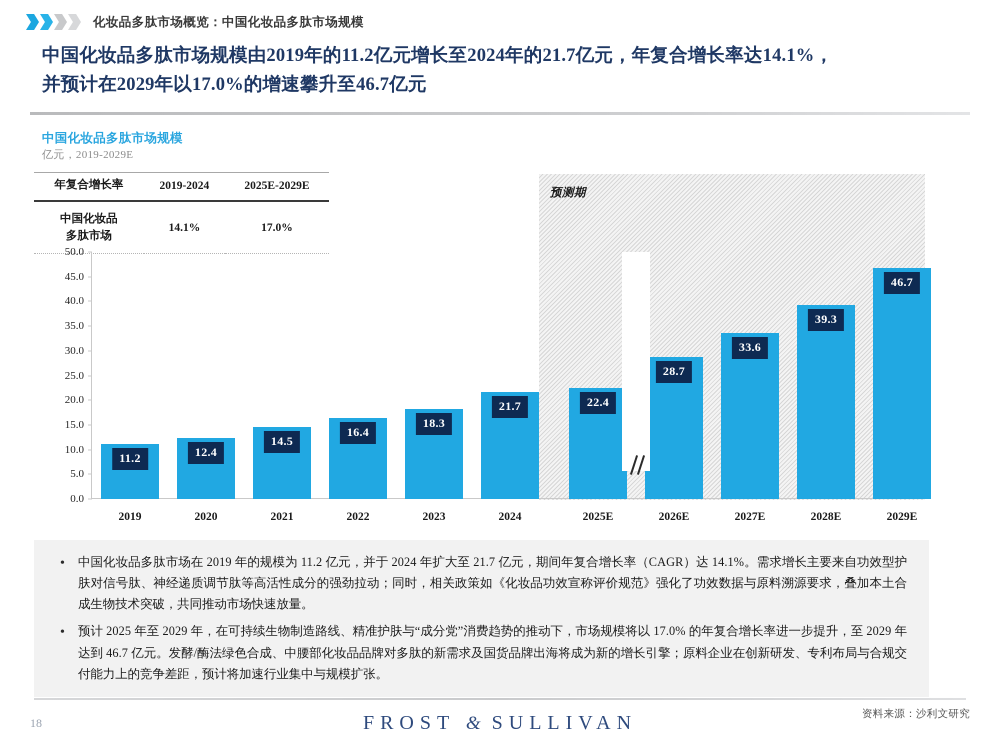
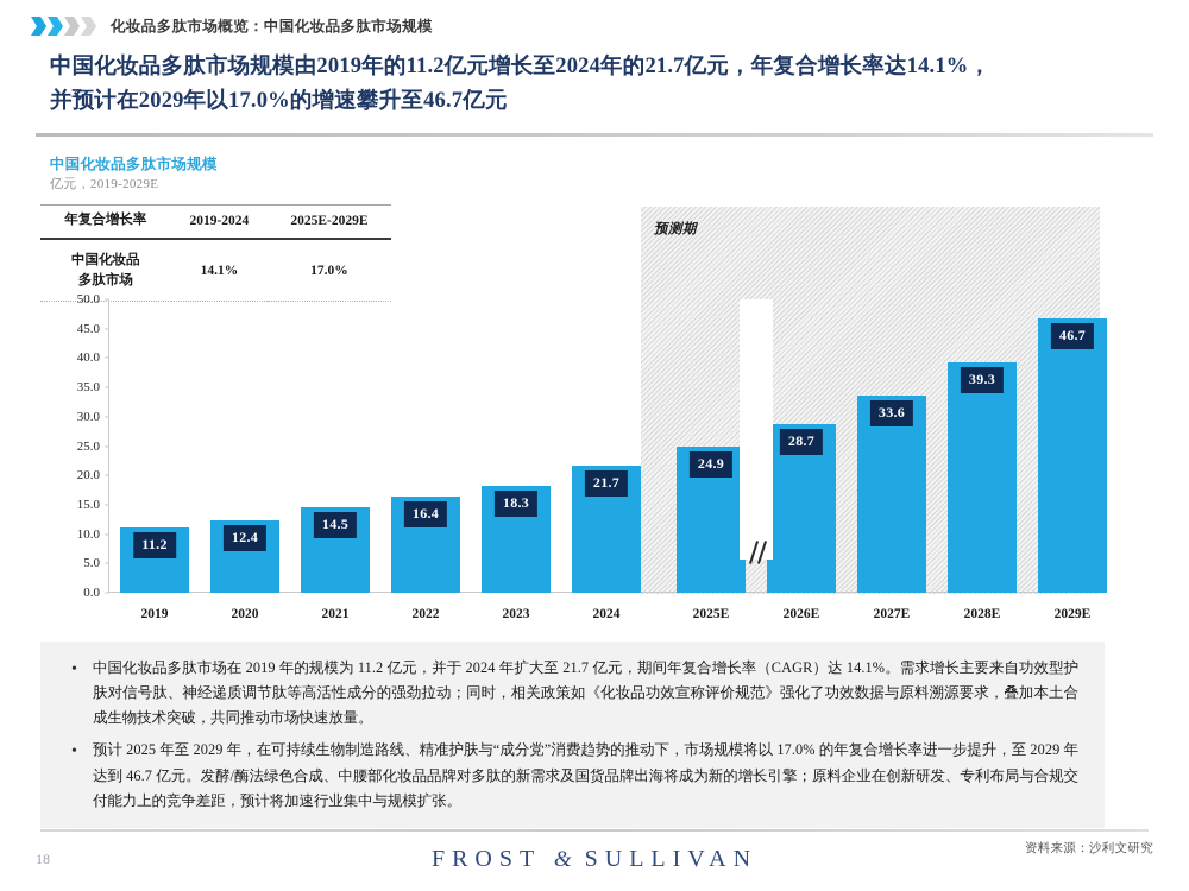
2025E: 22.4 -> 24.9
